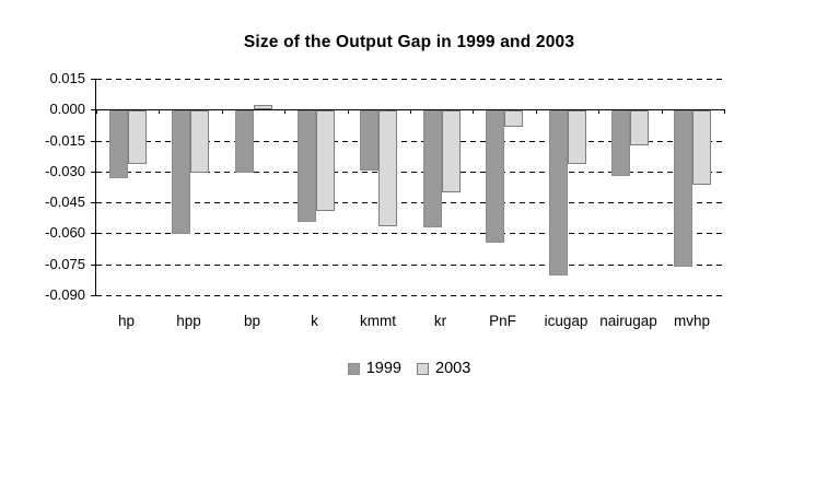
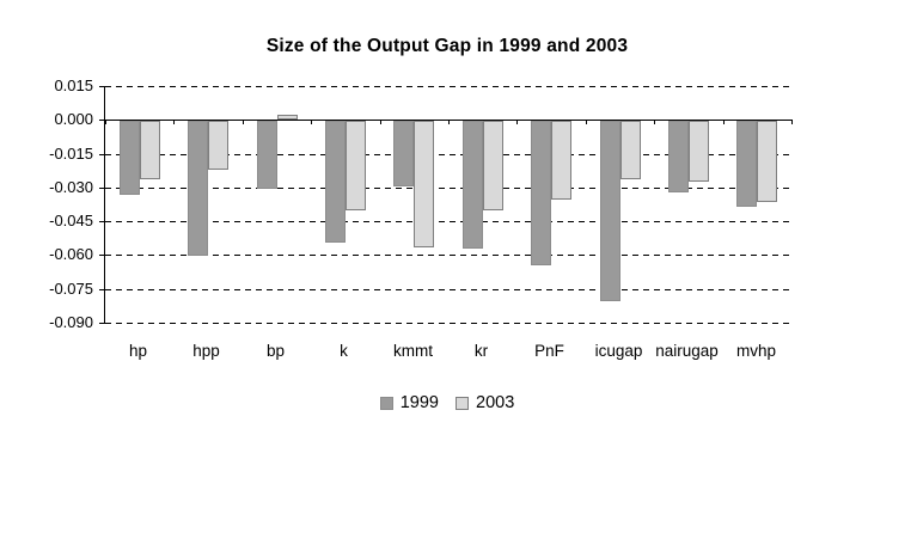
2003/hpp: -0.030 -> -0.022
2003/k: -0.049 -> -0.040
2003/PnF: -0.008 -> -0.035
2003/nairugap: -0.017 -> -0.027
1999/mvhp: -0.076 -> -0.038
